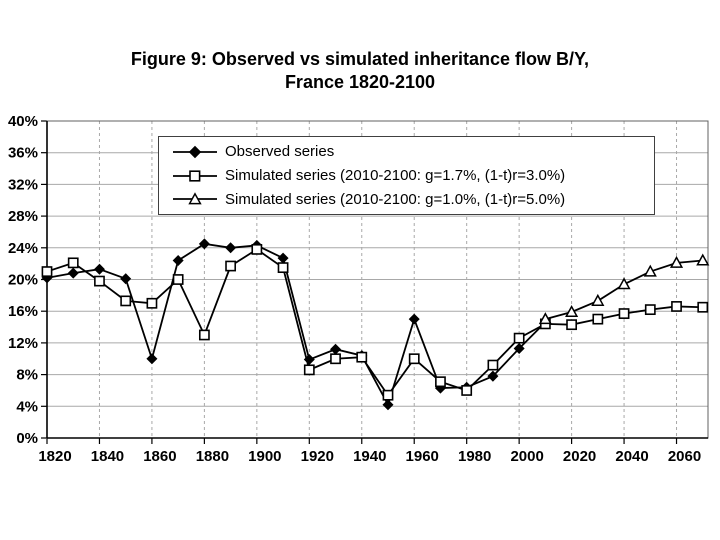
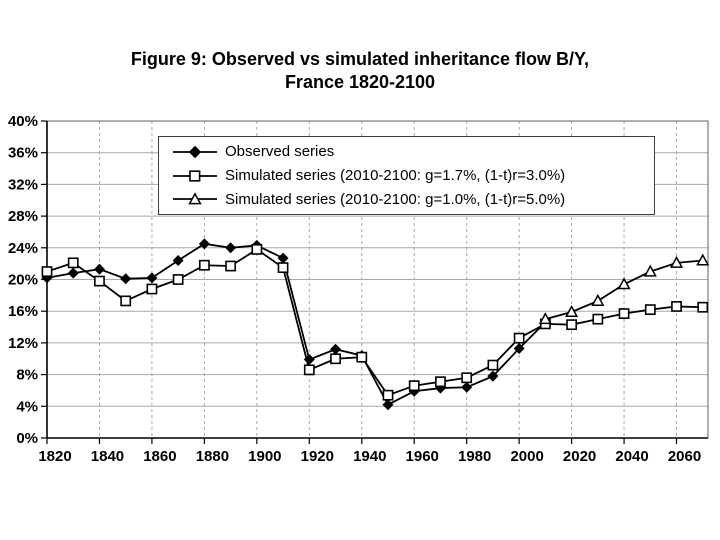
Observed series/1860: 10% -> 20%
Simulated series (2010-2100: g=1.7%, (1-t)r=3.0%)/1860: 17% -> 19%
Simulated series (2010-2100: g=1.7%, (1-t)r=3.0%)/1880: 13% -> 22%
Observed series/1960: 15% -> 6%
Simulated series (2010-2100: g=1.7%, (1-t)r=3.0%)/1960: 10% -> 7%
Simulated series (2010-2100: g=1.7%, (1-t)r=3.0%)/1980: 6% -> 8%
